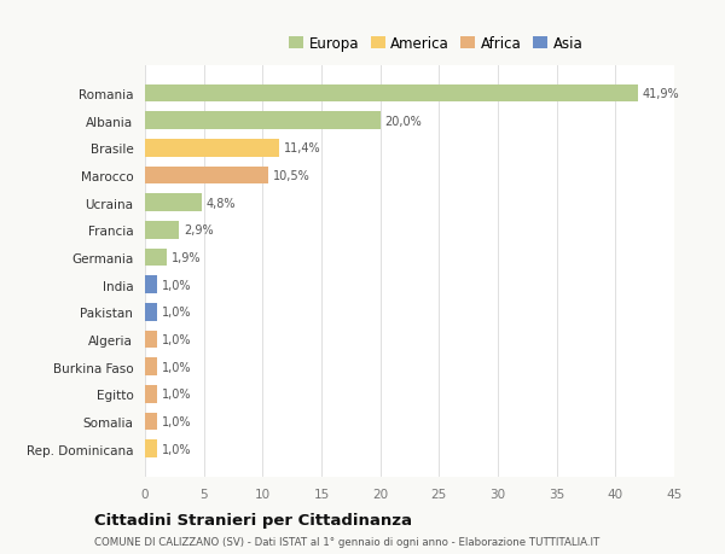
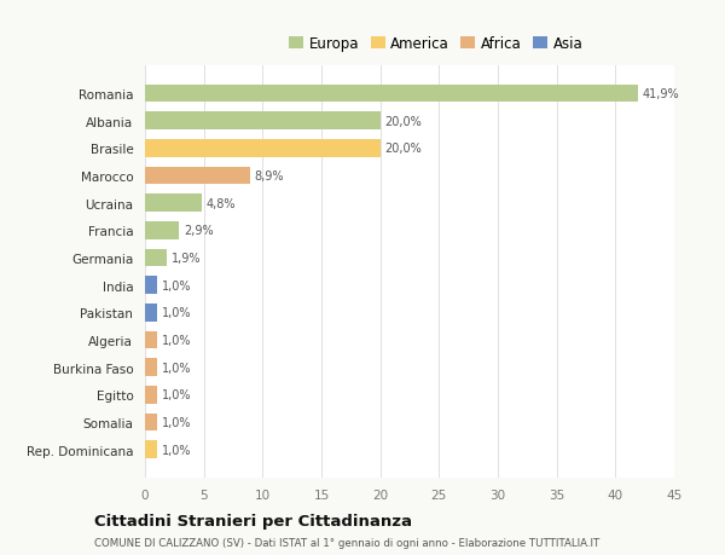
Brasile: 11,4% -> 20,0%
Marocco: 10,5% -> 8,9%
